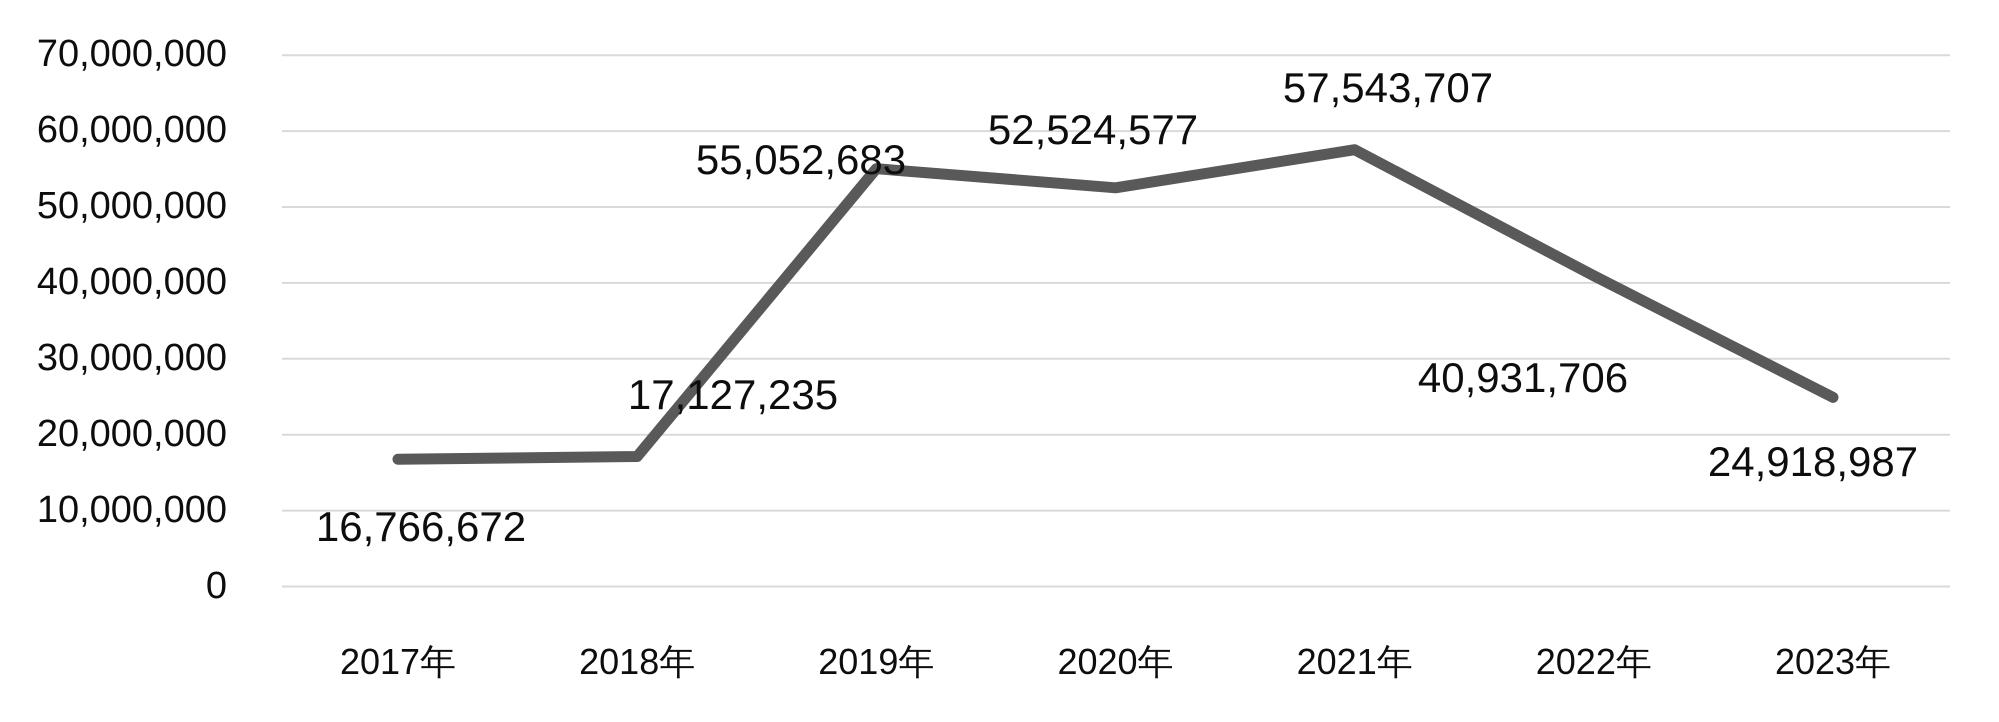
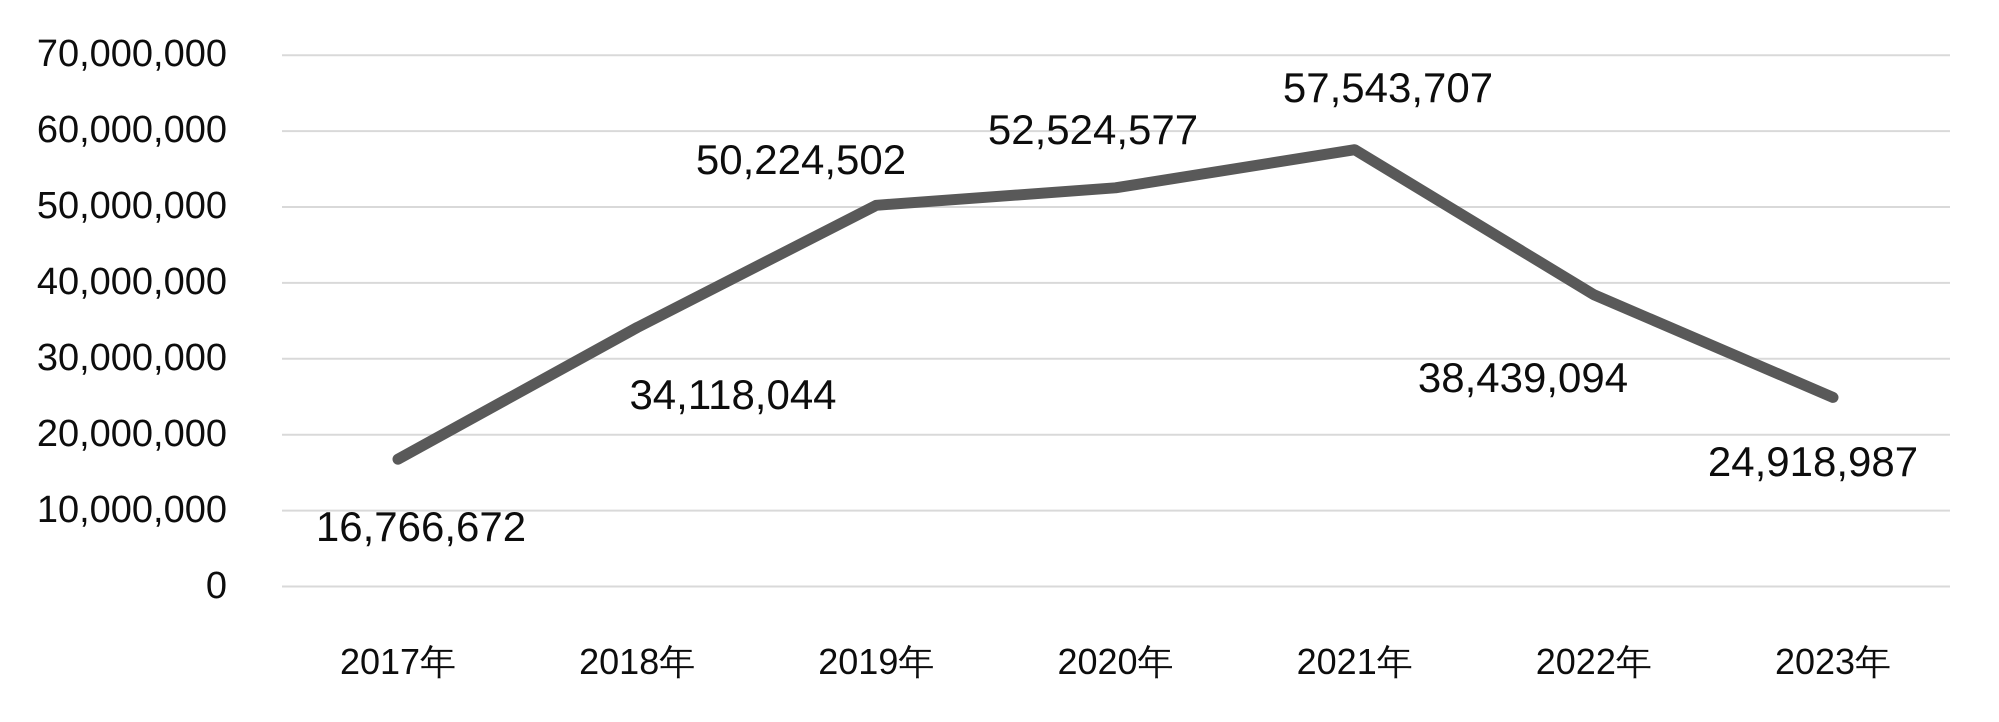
2018年: 17,127,235 -> 34,118,044
2019年: 55,052,683 -> 50,224,502
2022年: 40,931,706 -> 38,439,094
